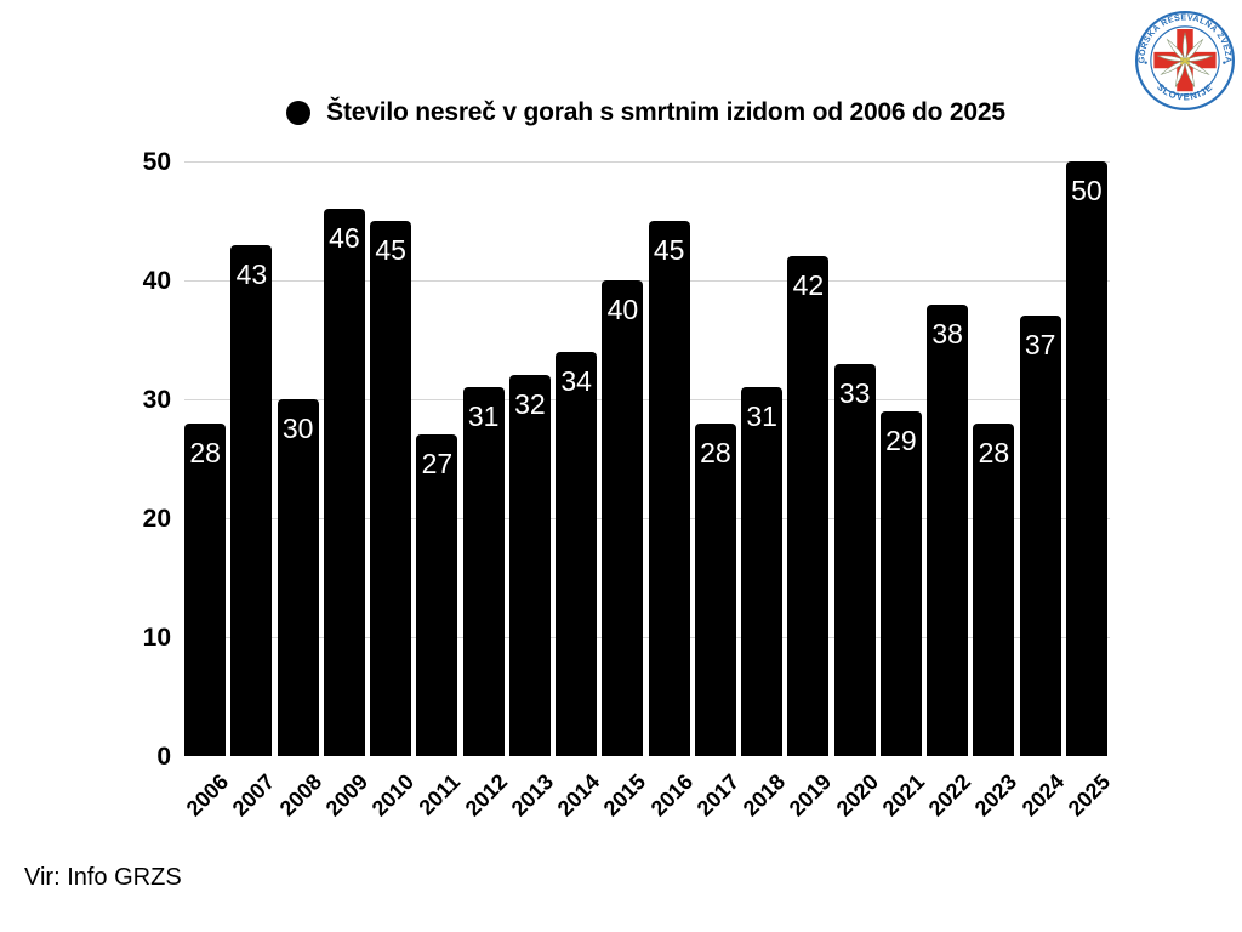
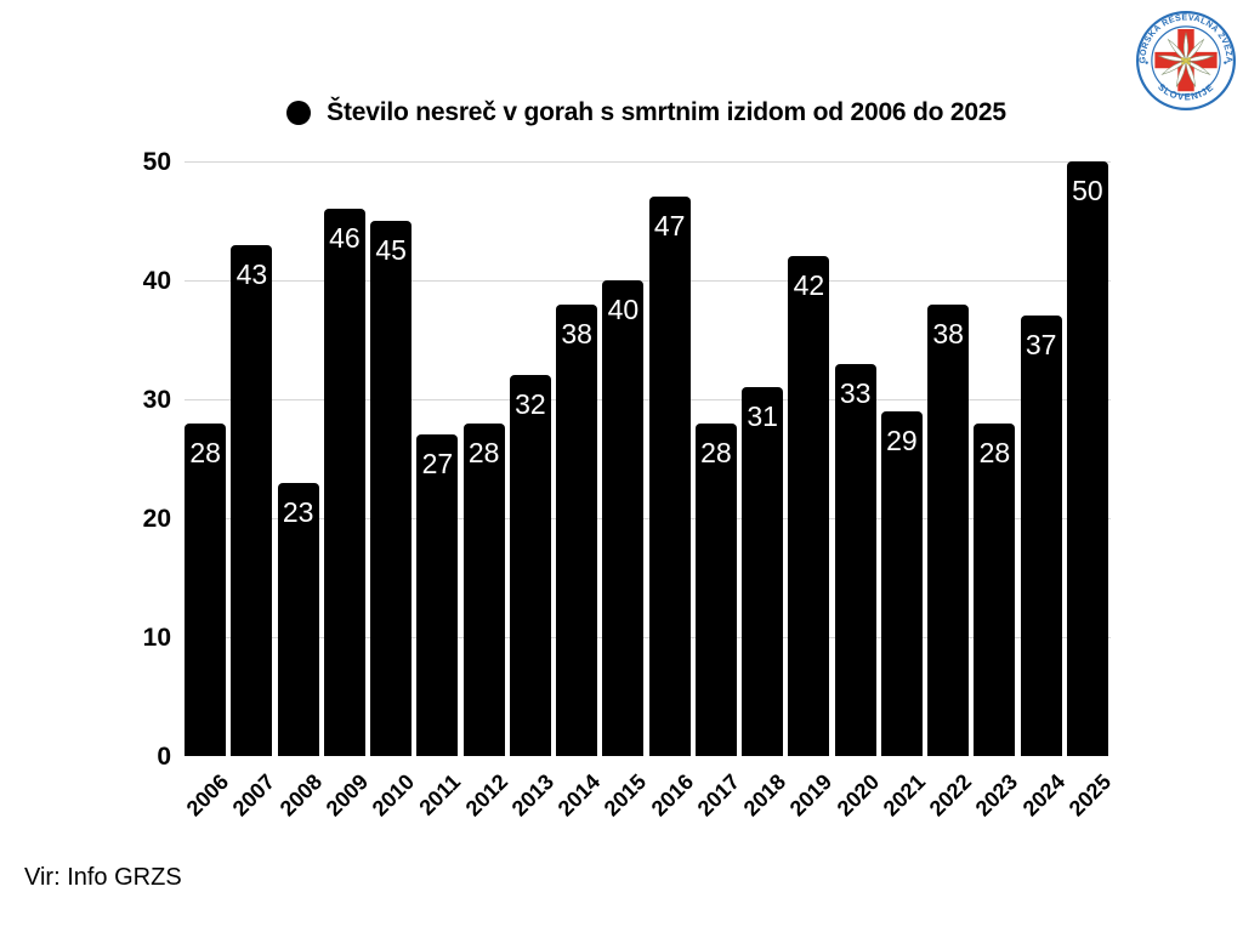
2008: 30 -> 23
2012: 31 -> 28
2014: 34 -> 38
2016: 45 -> 47
